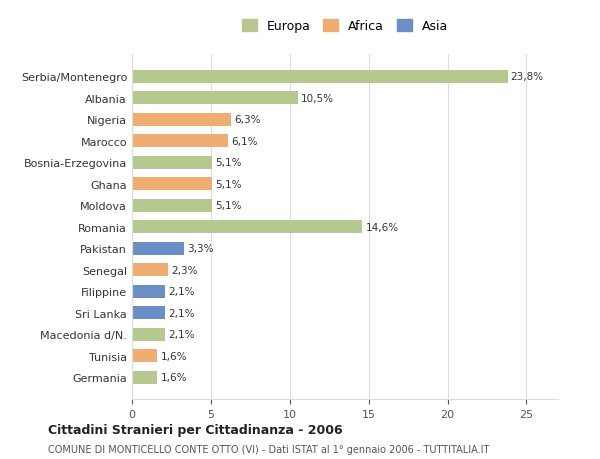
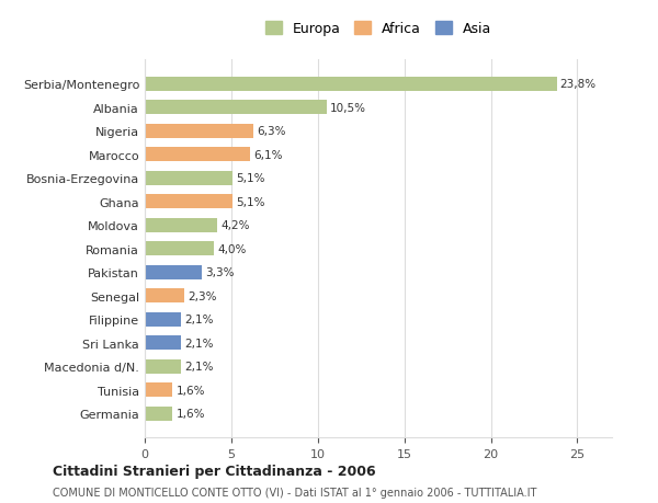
Moldova: 5,1% -> 4,2%
Romania: 14,6% -> 4,0%
